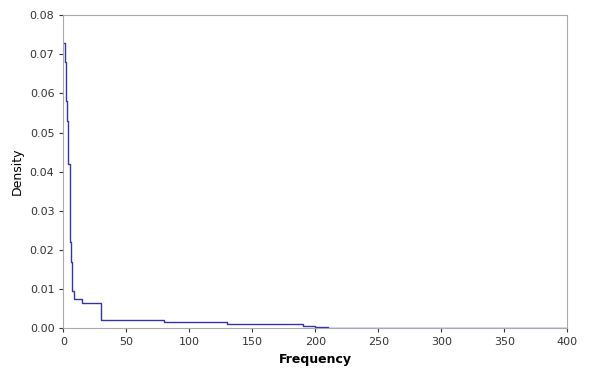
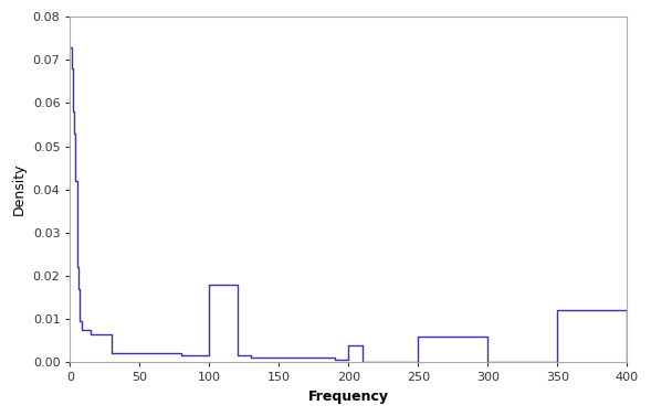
100: 0.0015 -> 0.0180
200: 0.0003 -> 0.0040
250: 0.0001 -> 0.0060
350: 0.0001 -> 0.0120
